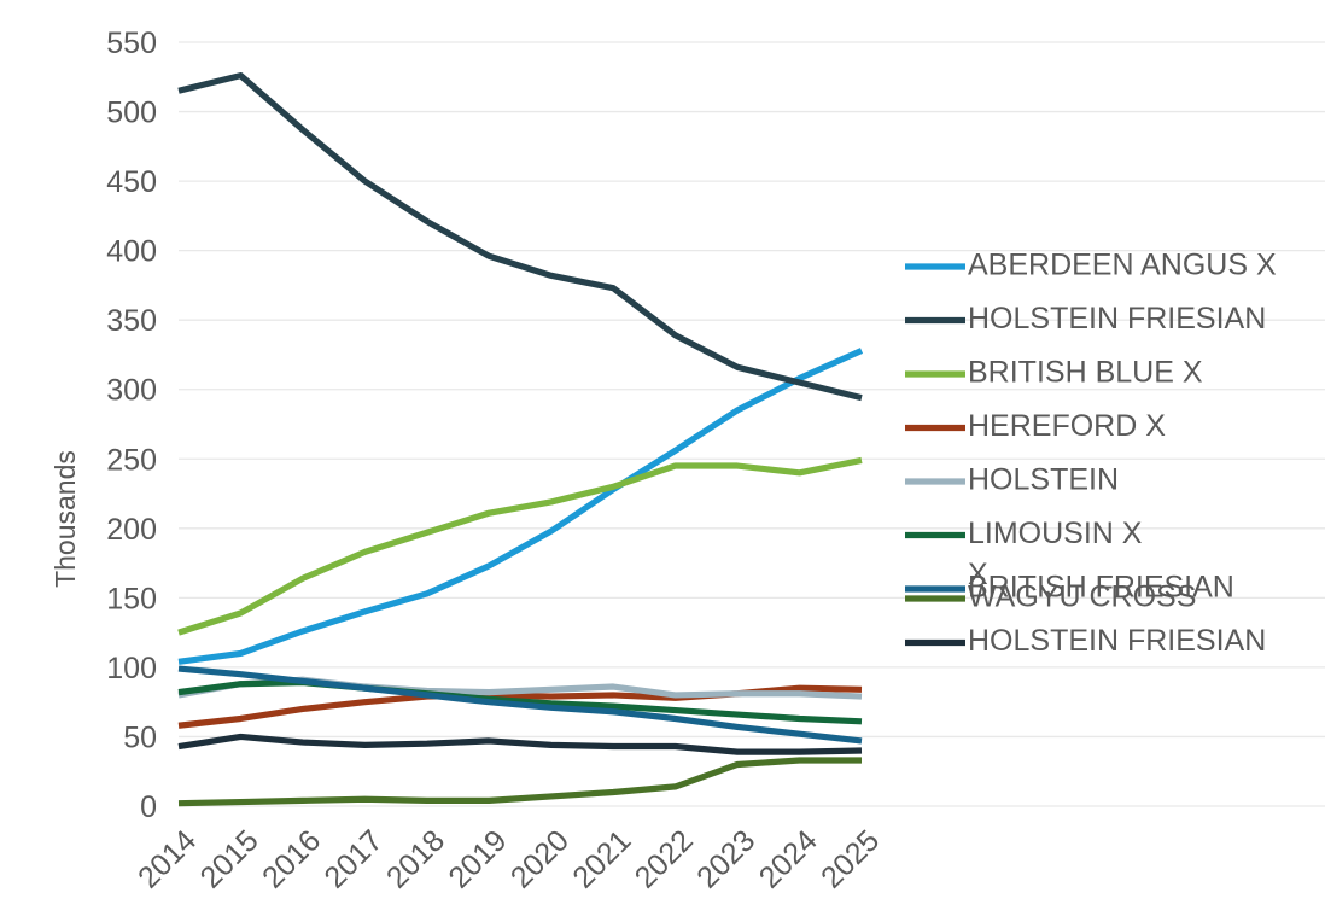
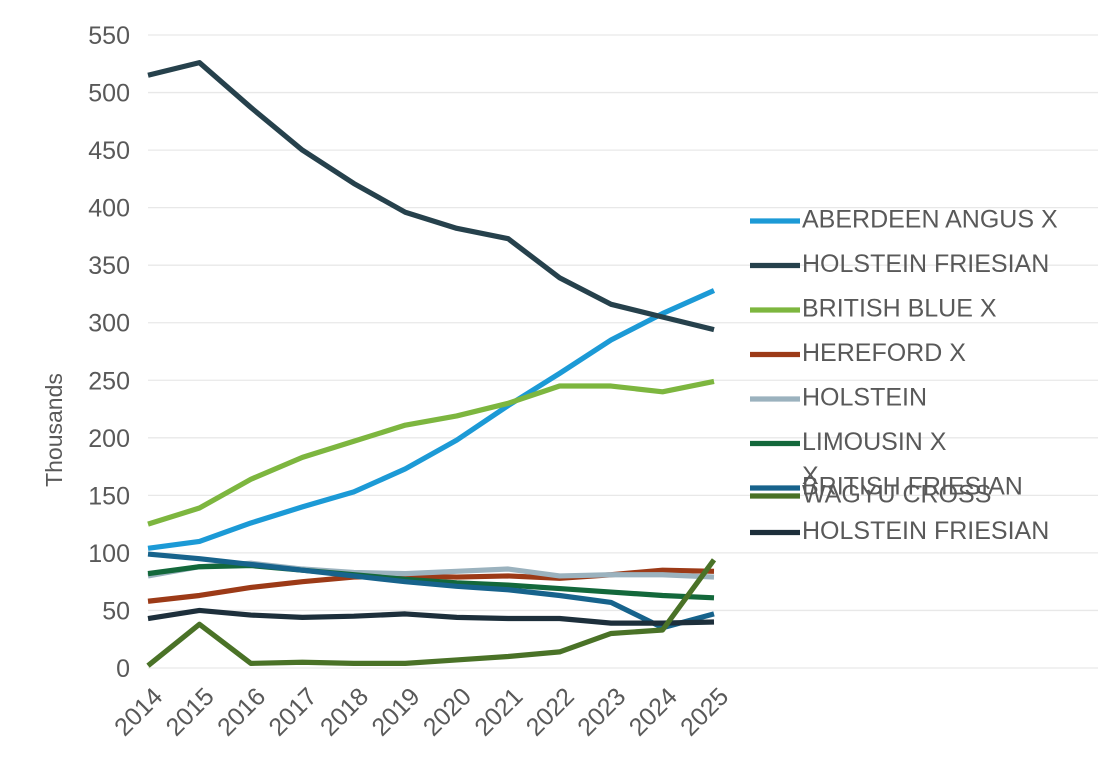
WAGYU CROSS/2015: 3 -> 38
BRITISH FRIESIAN/2024: 52 -> 35
WAGYU CROSS/2025: 33 -> 94
